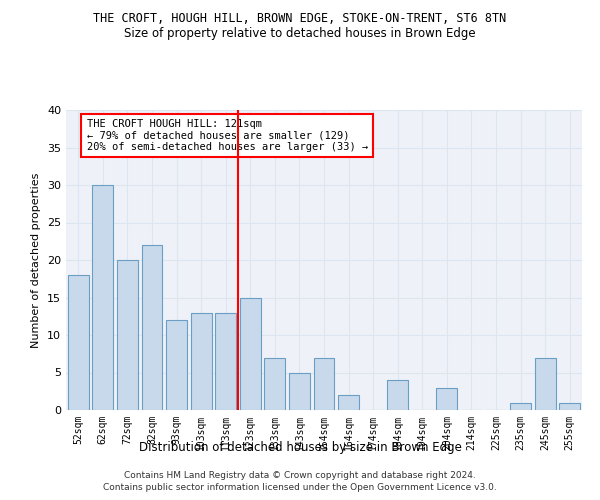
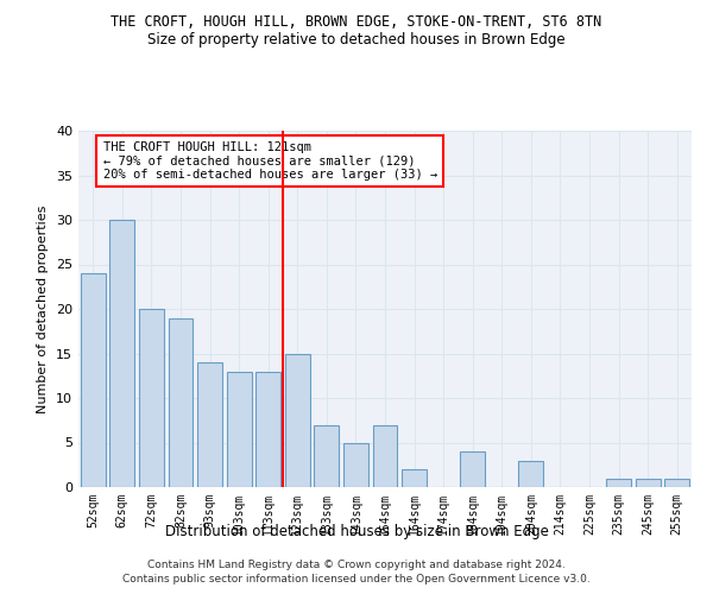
52sqm: 18 -> 24
82sqm: 22 -> 19
93sqm: 12 -> 14
245sqm: 7 -> 1
